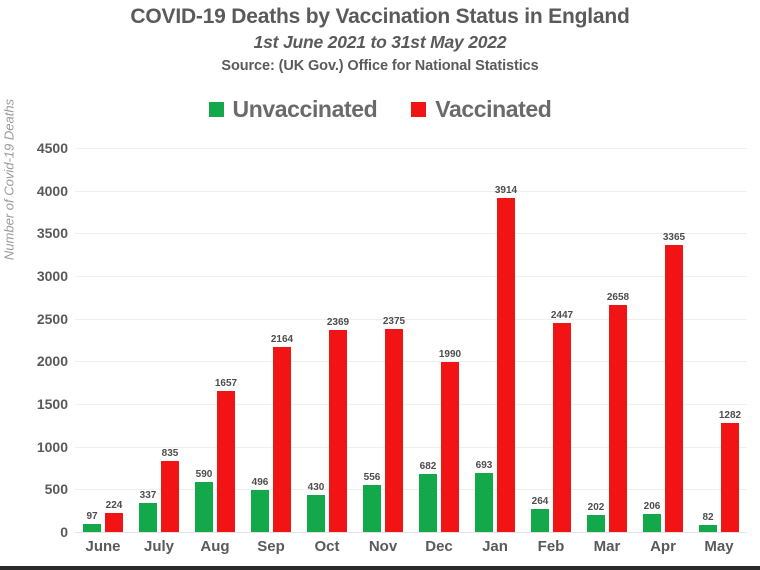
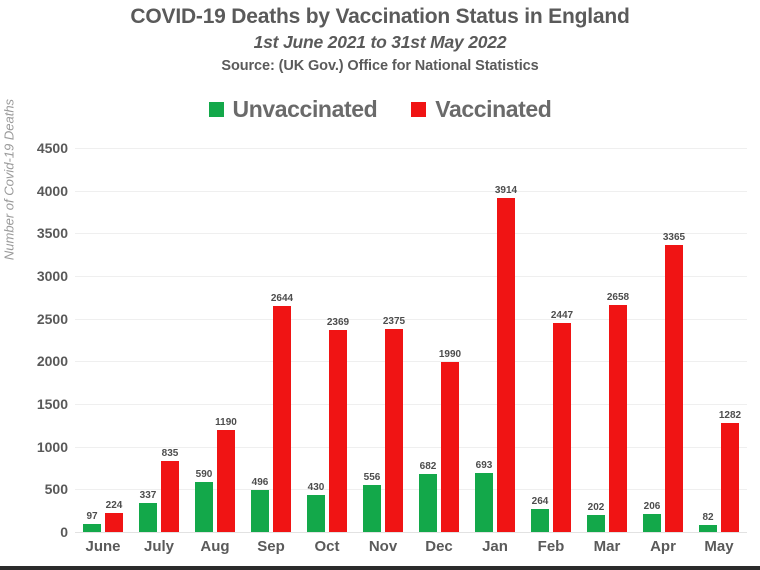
Vaccinated/Aug: 1657 -> 1190
Vaccinated/Sep: 2164 -> 2644
